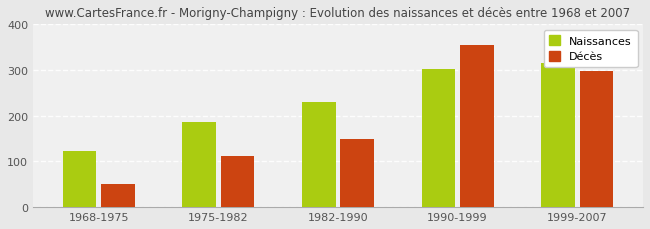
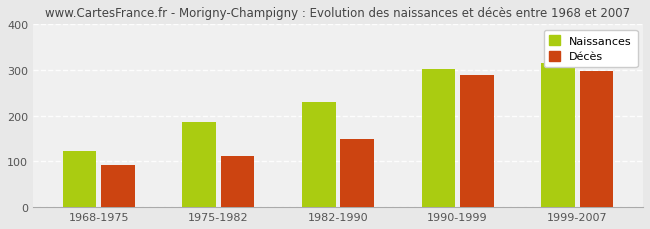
Décès/1968-1975: 50 -> 92
Décès/1990-1999: 355 -> 288
